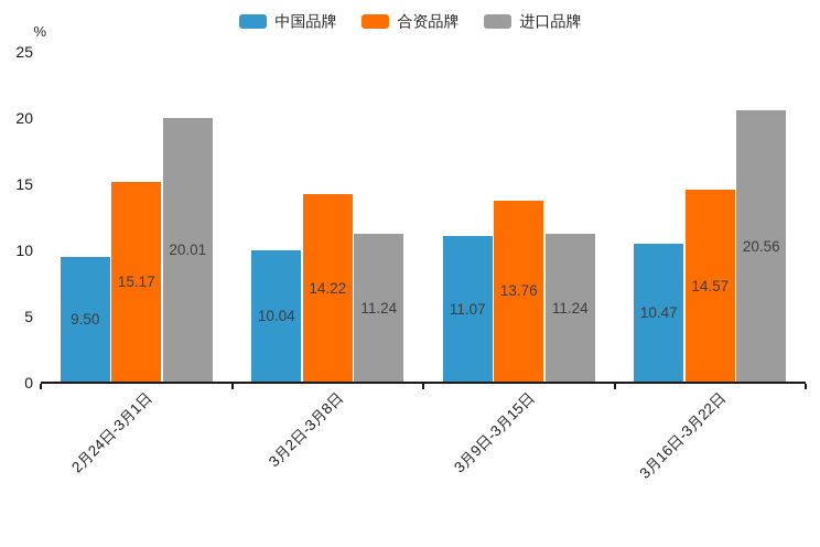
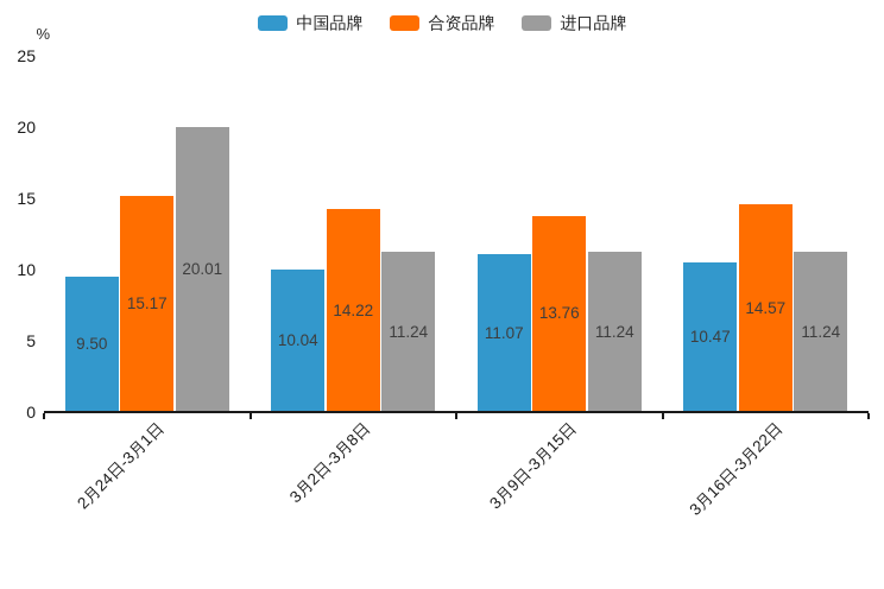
进口品牌/3月16日-3月22日: 20.56 -> 11.24
